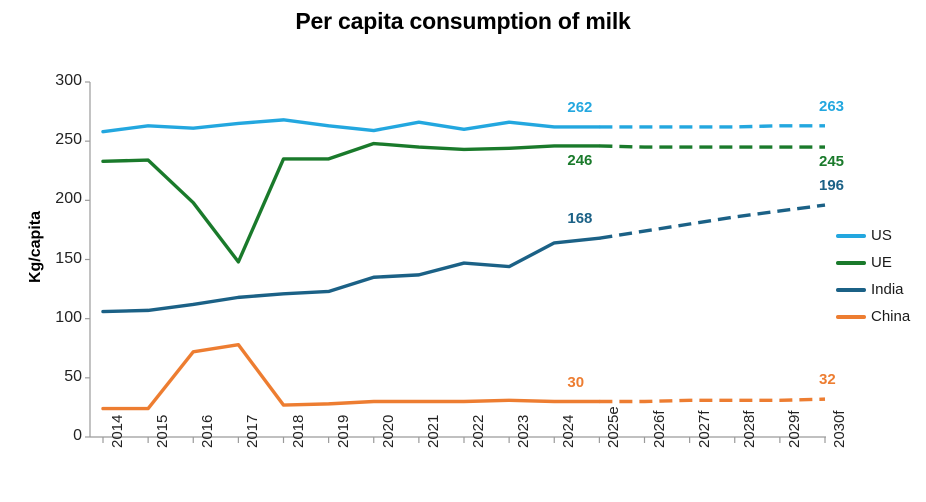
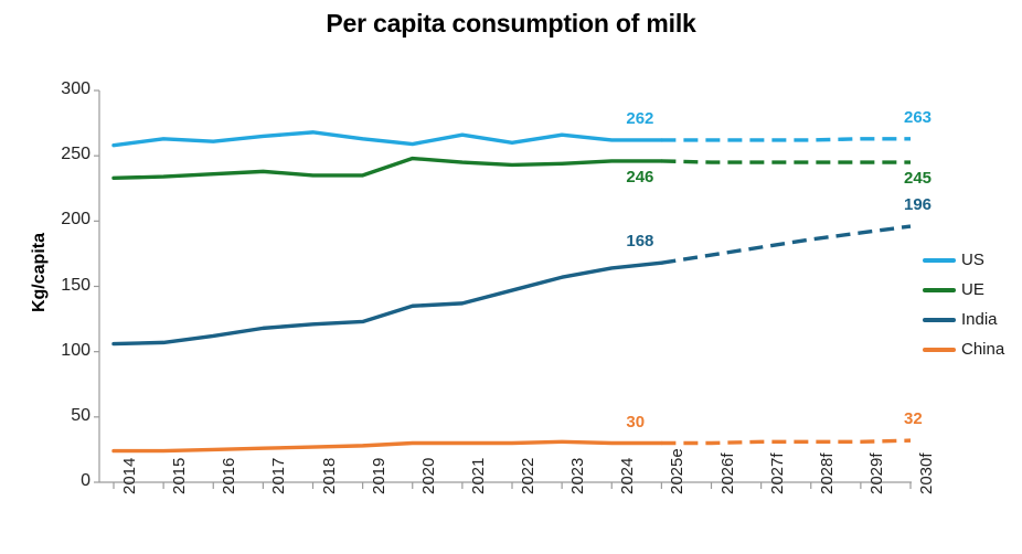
UE/2016: 198 -> 236
China/2016: 72 -> 25
UE/2017: 148 -> 238
China/2017: 78 -> 26
India/2023: 144 -> 157
